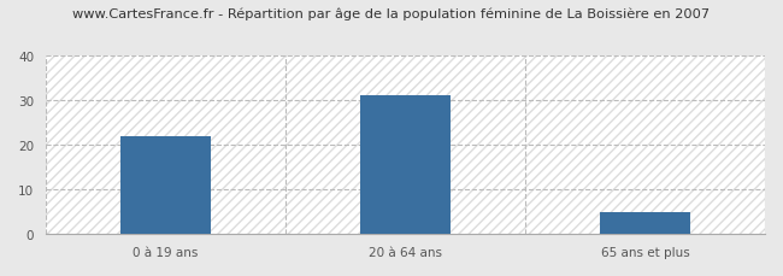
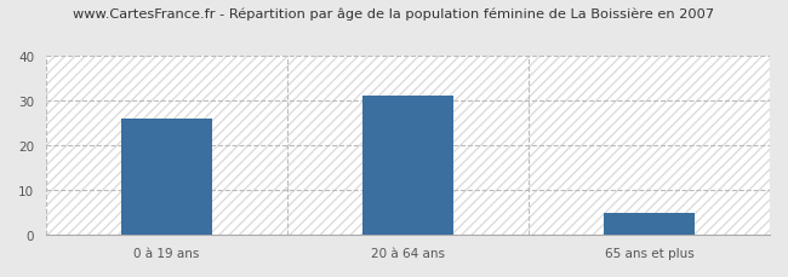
0 à 19 ans: 22 -> 26
